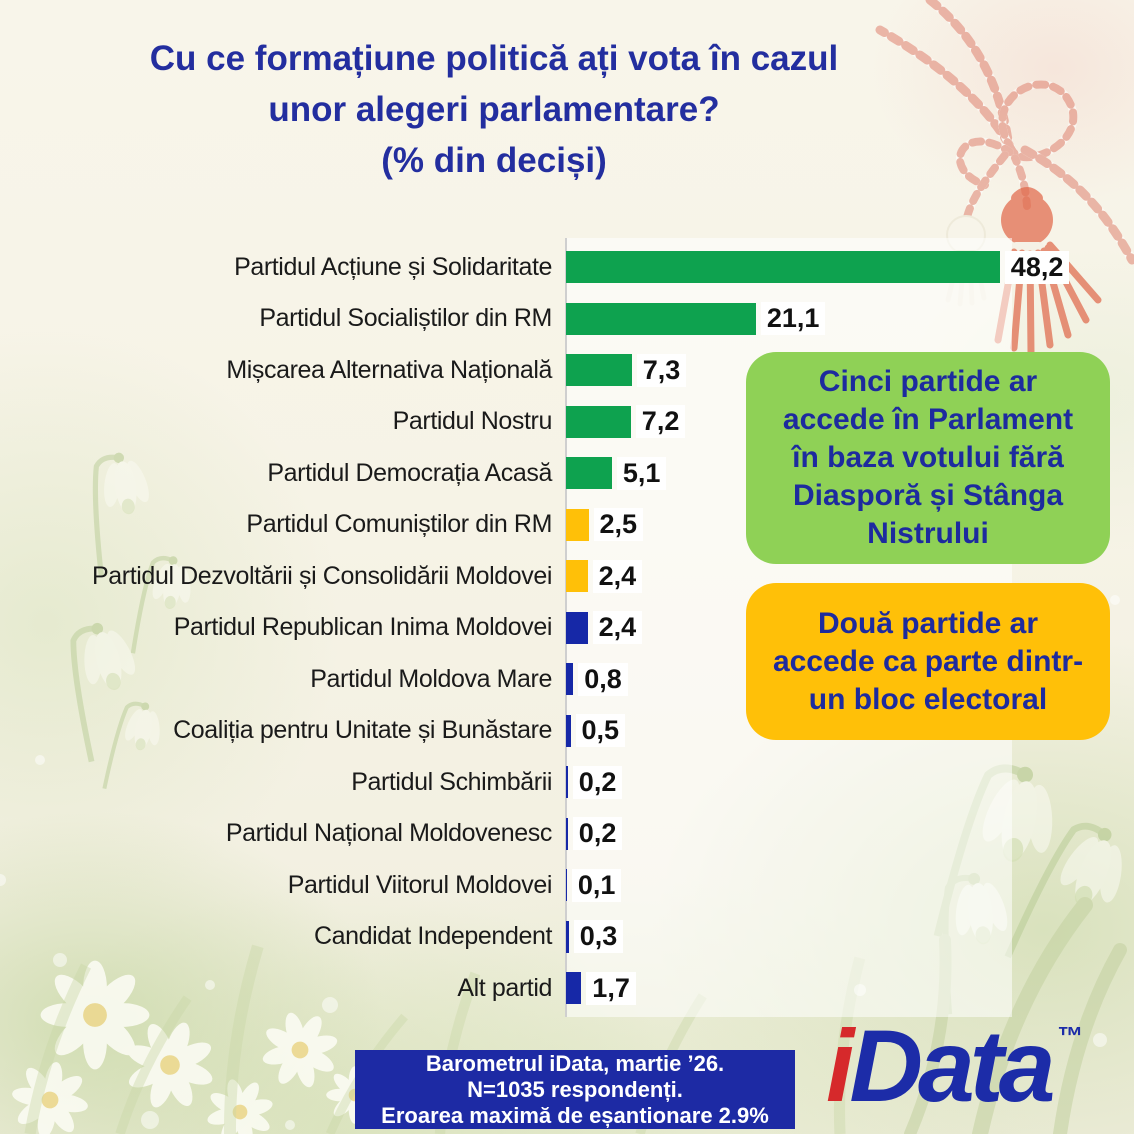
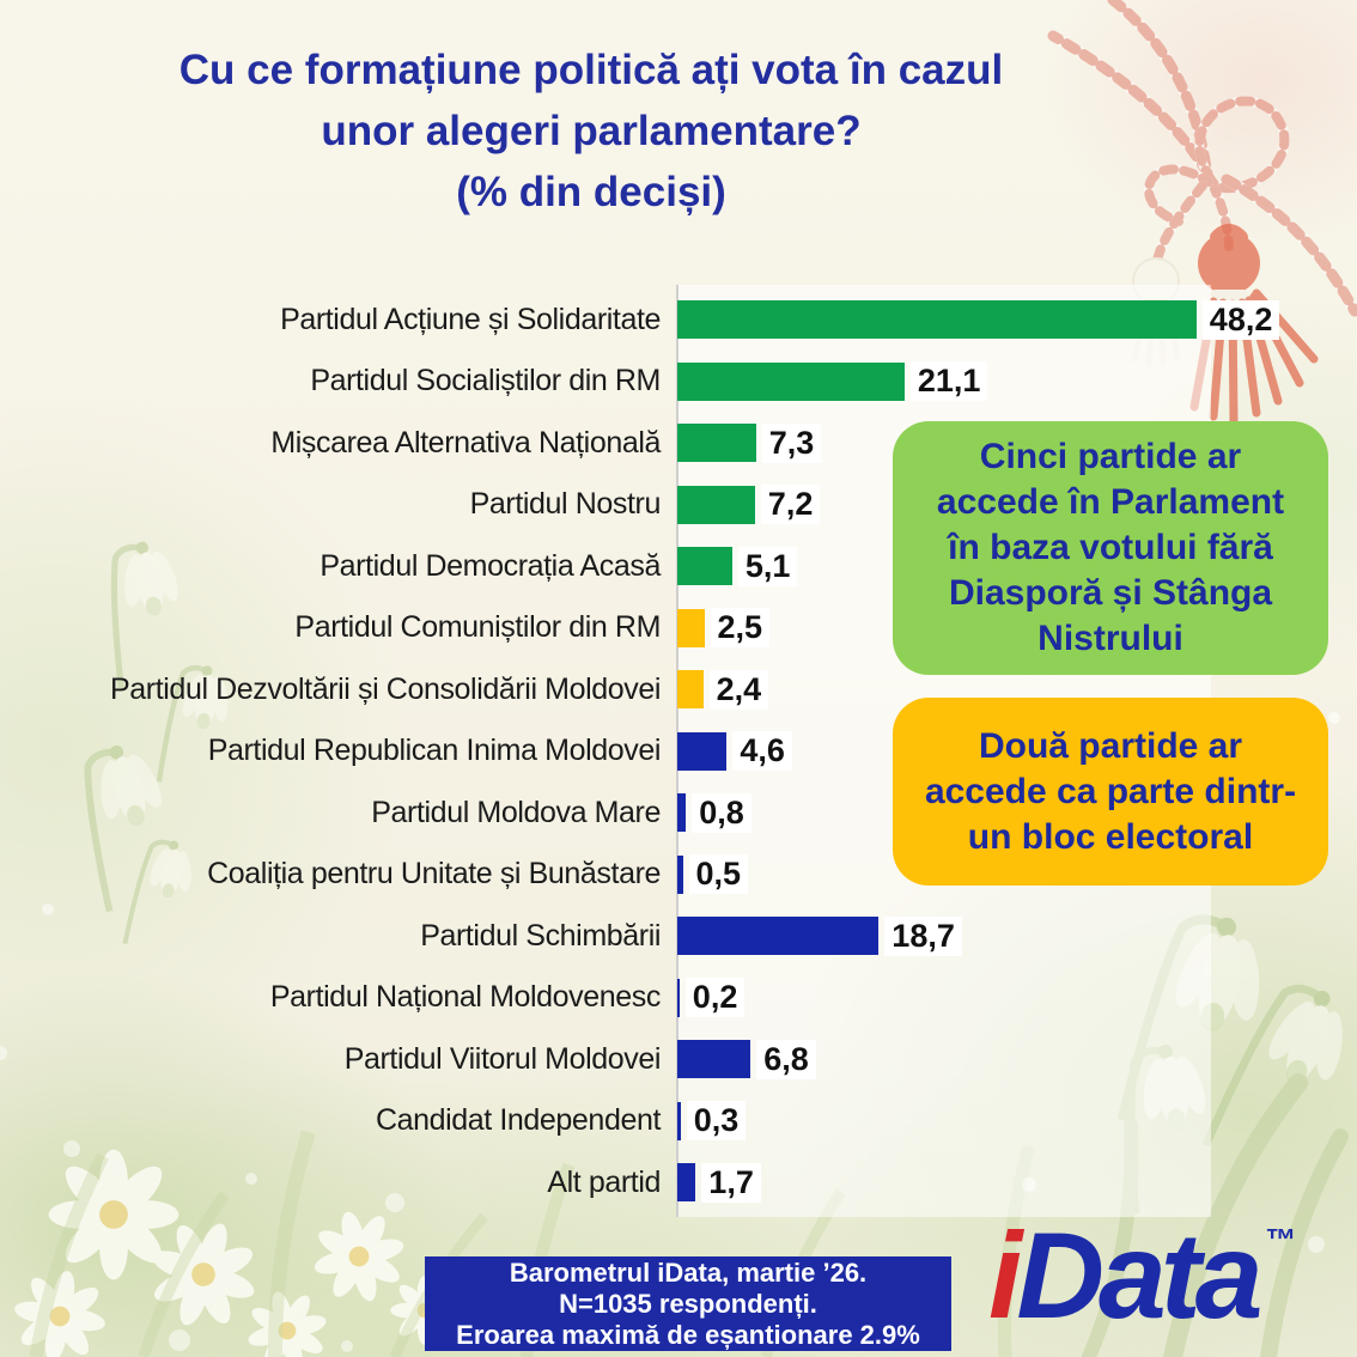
Partidul Republican Inima Moldovei: 2,4 -> 4,6
Partidul Schimbării: 0,2 -> 18,7
Partidul Viitorul Moldovei: 0,1 -> 6,8
